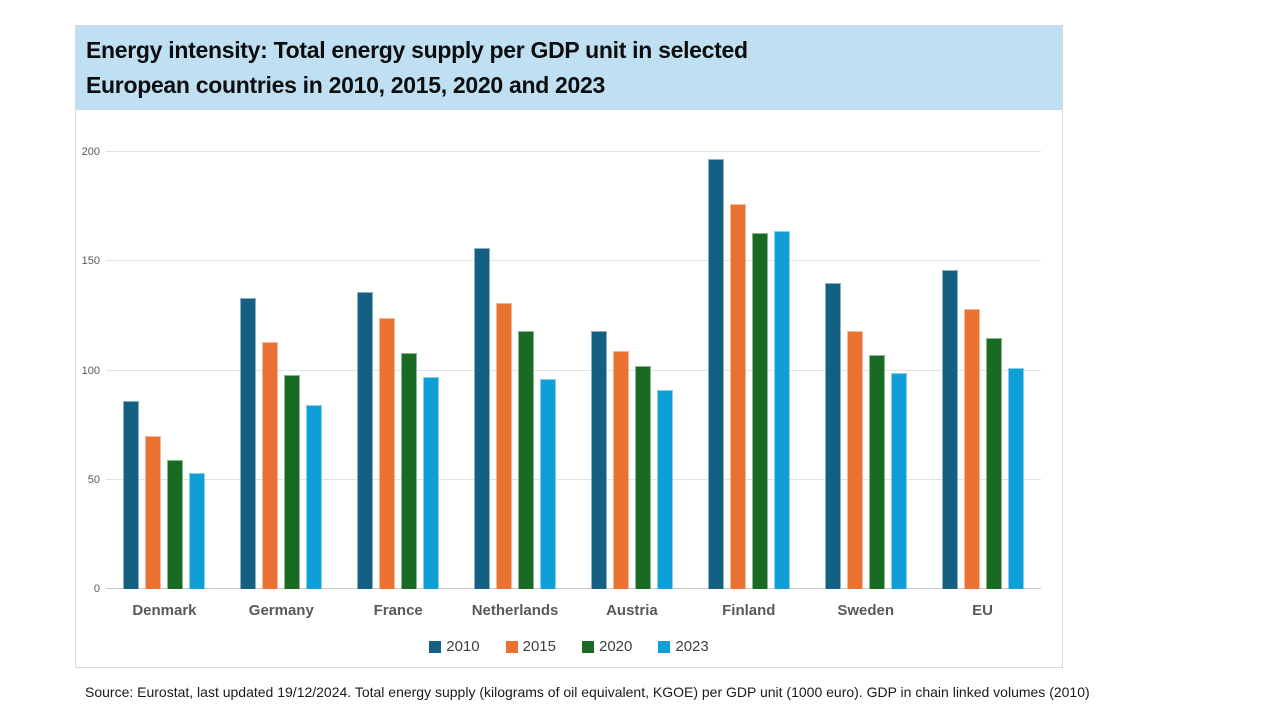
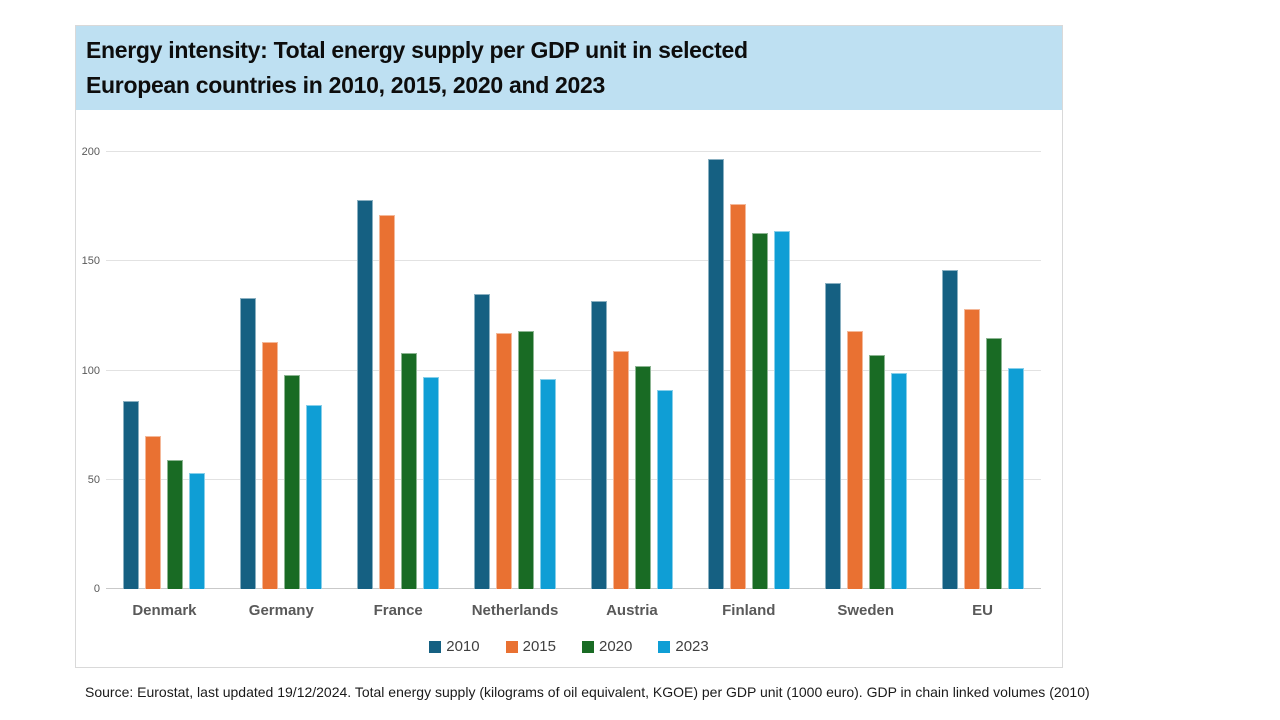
2010/France: 136 -> 178
2015/France: 124 -> 171
2010/Netherlands: 156 -> 135
2015/Netherlands: 131 -> 117
2010/Austria: 118 -> 132
